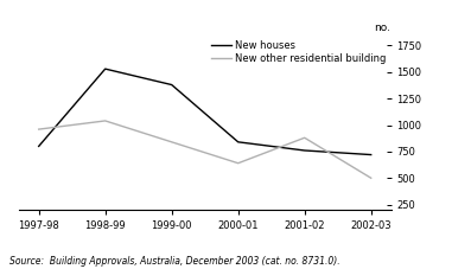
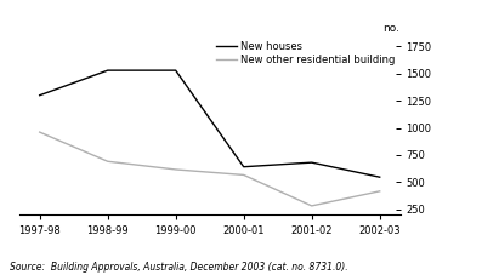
New houses/1997-98: 800 -> 1300
New other residential building/1998-99: 1040 -> 690
New houses/1999-00: 1380 -> 1530
New other residential building/1999-00: 840 -> 620
New houses/2000-01: 840 -> 640
New other residential building/2000-01: 640 -> 560
New houses/2001-02: 760 -> 680
New other residential building/2001-02: 880 -> 280
New houses/2002-03: 720 -> 540
New other residential building/2002-03: 500 -> 420
